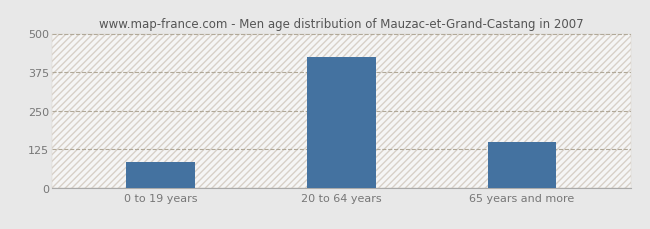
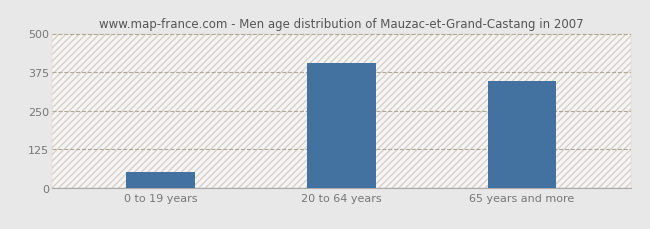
0 to 19 years: 82 -> 50
20 to 64 years: 425 -> 405
65 years and more: 148 -> 345
